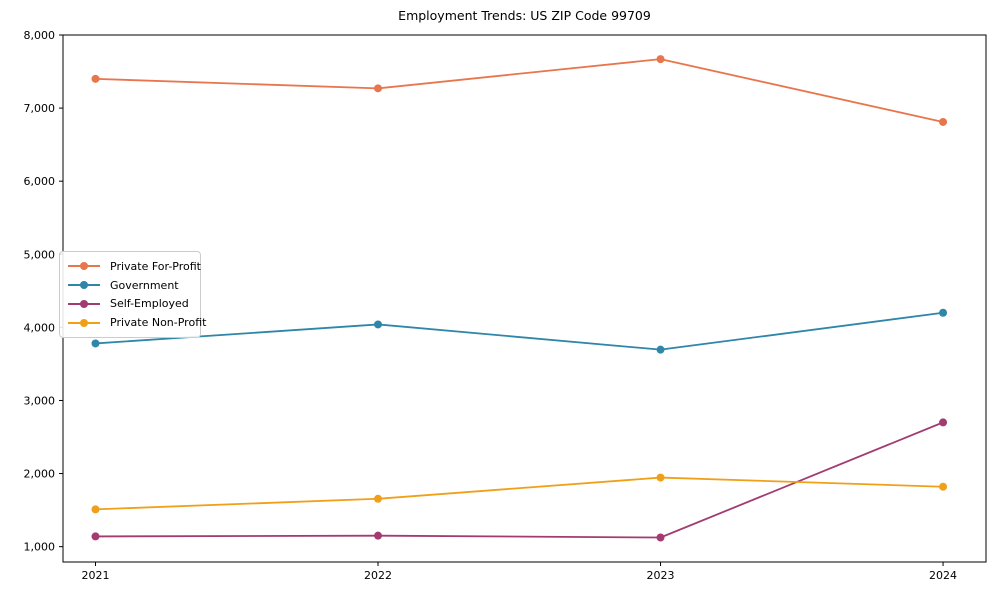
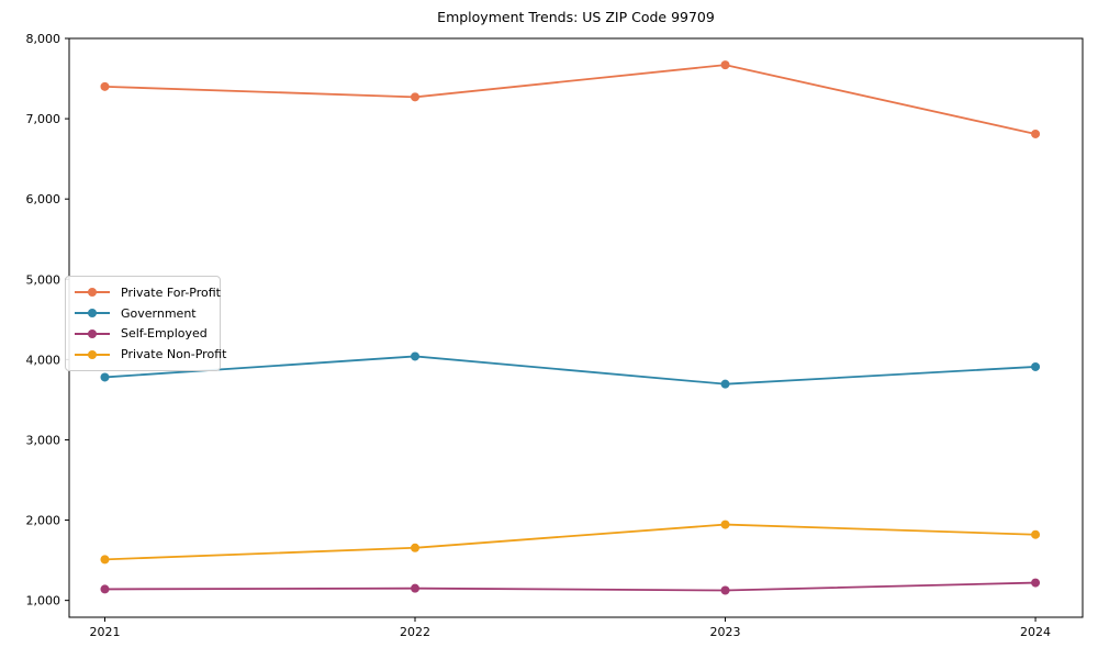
Government/2024: 4200 -> 3900
Self-Employed/2024: 2700 -> 1200
